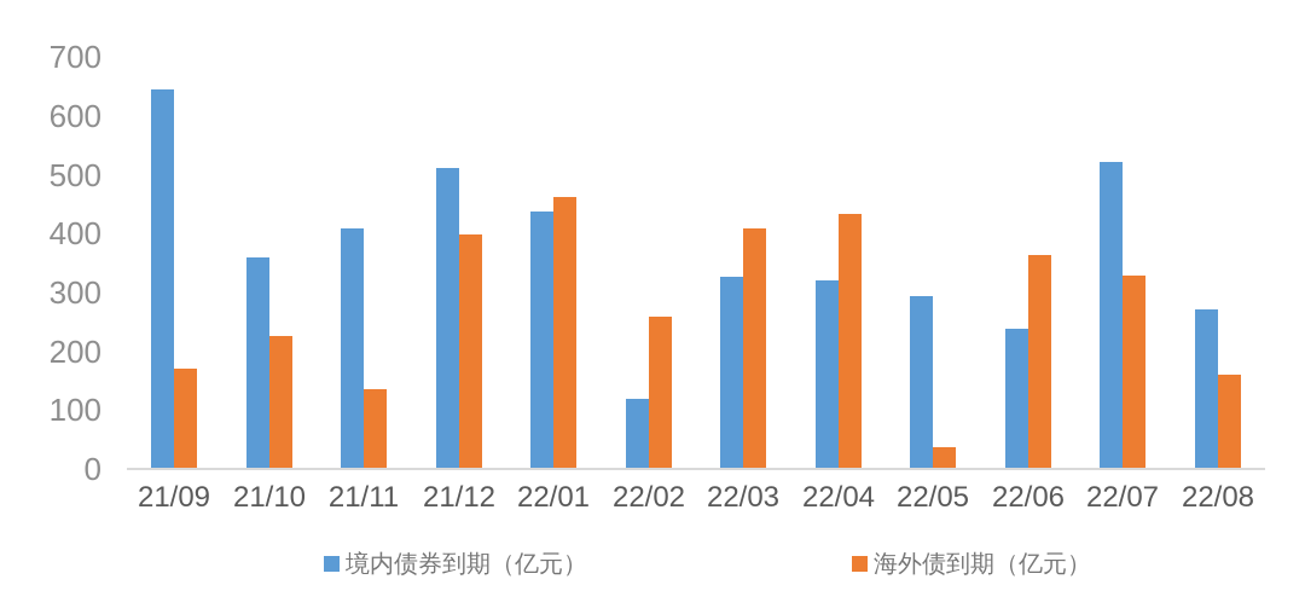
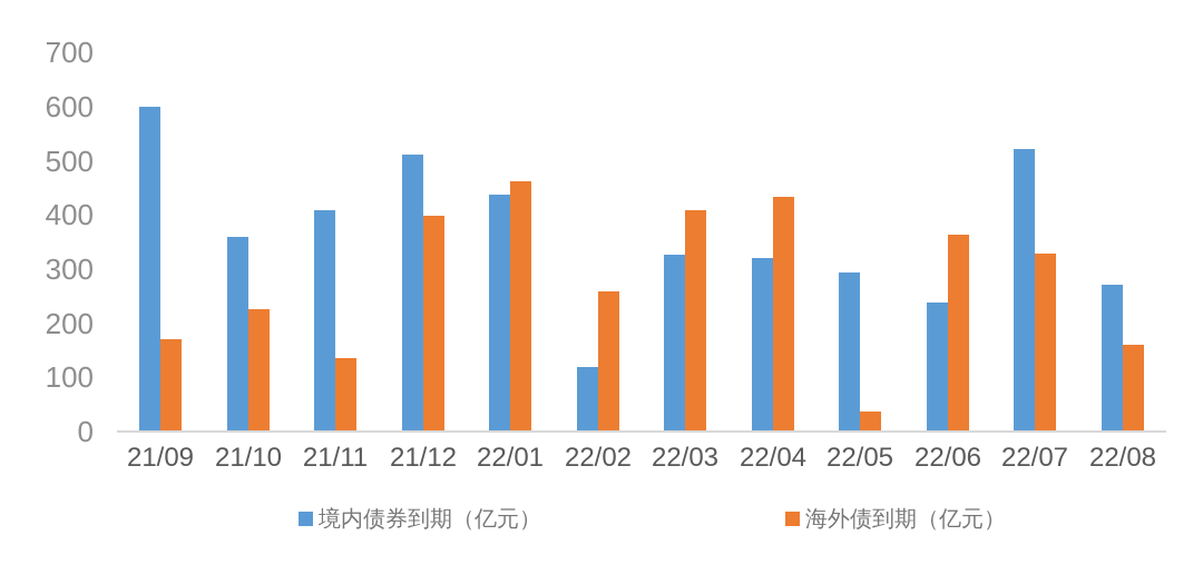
境内债券到期（亿元）/21/09: 640 -> 600
